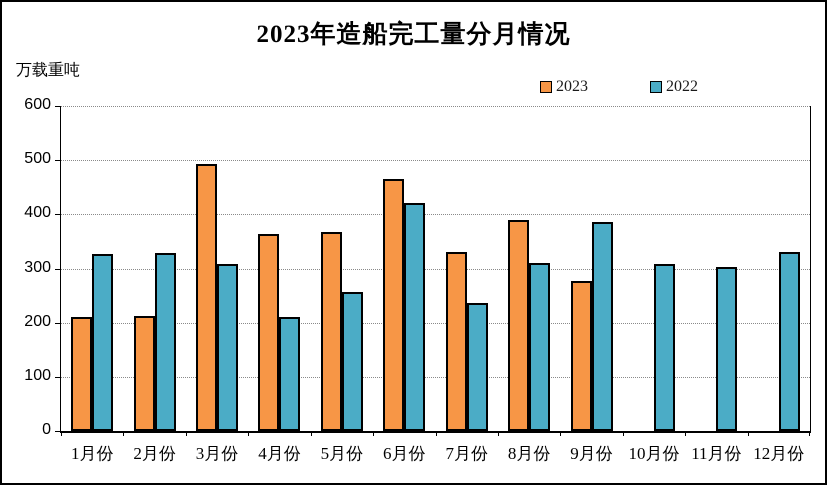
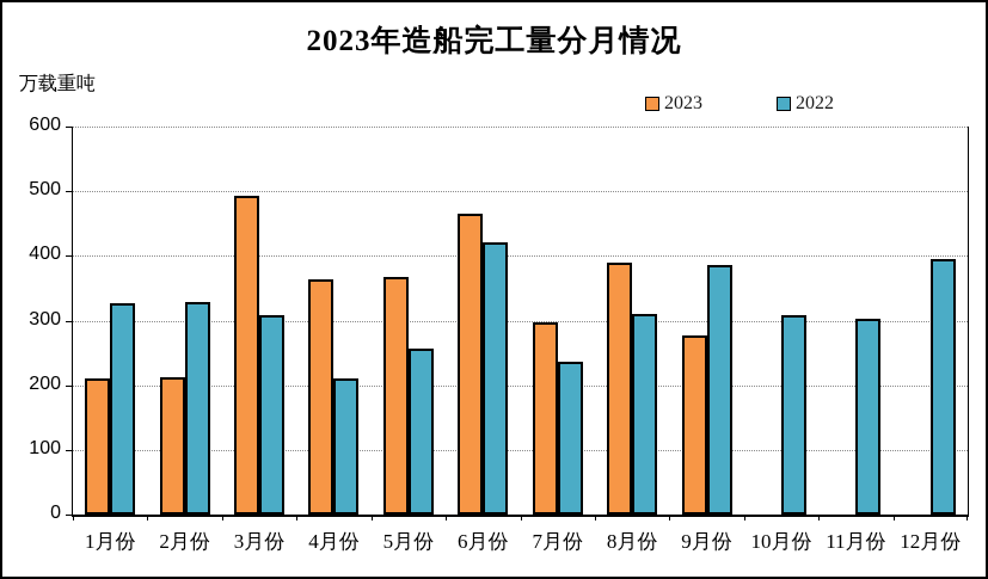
2023/7月份: 330 -> 300
2022/12月份: 330 -> 400
